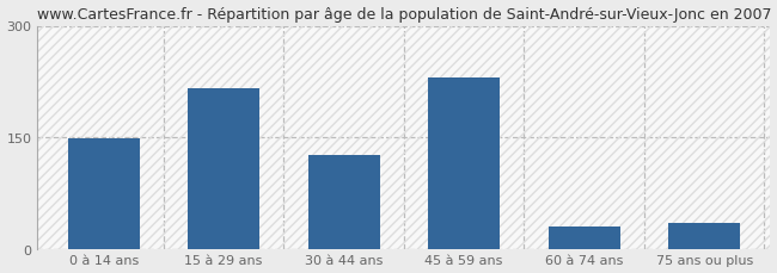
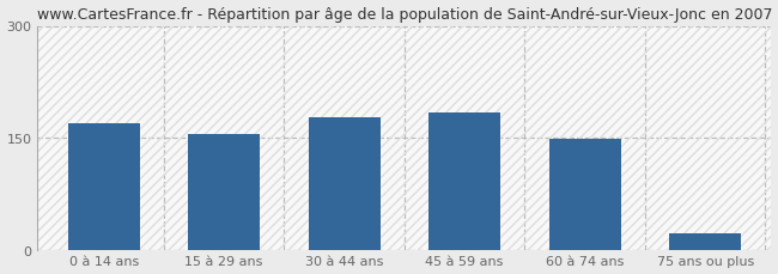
0 à 14 ans: 148 -> 169
15 à 29 ans: 216 -> 155
30 à 44 ans: 126 -> 178
45 à 59 ans: 230 -> 183
60 à 74 ans: 30 -> 148
75 ans ou plus: 34 -> 22
